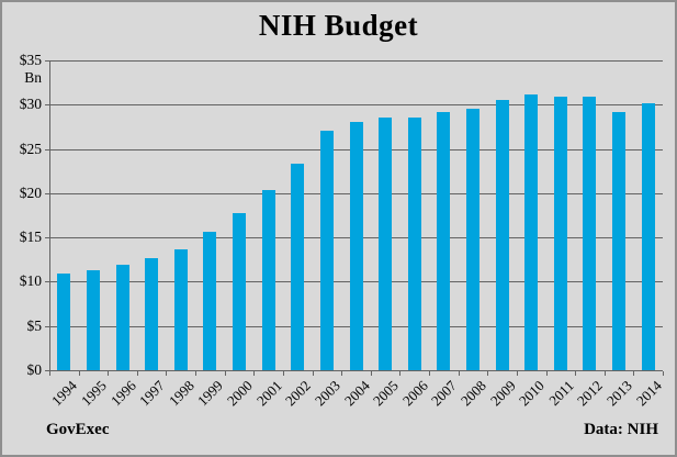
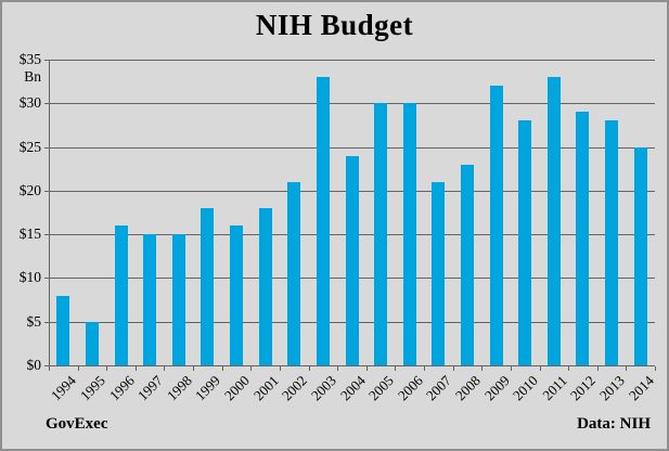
1994: $11 -> $8
1995: $11 -> $5
1996: $12 -> $16
1997: $13 -> $15
1998: $14 -> $15
1999: $16 -> $18
2000: $18 -> $16
2001: $20 -> $18
2002: $23 -> $21
2003: $27 -> $33
2004: $28 -> $24
2005: $29 -> $30
2006: $29 -> $30
2007: $29 -> $21
2008: $30 -> $23
2009: $30 -> $32
2010: $31 -> $28
2011: $31 -> $33
2012: $31 -> $29
2013: $29 -> $28
2014: $30 -> $25
